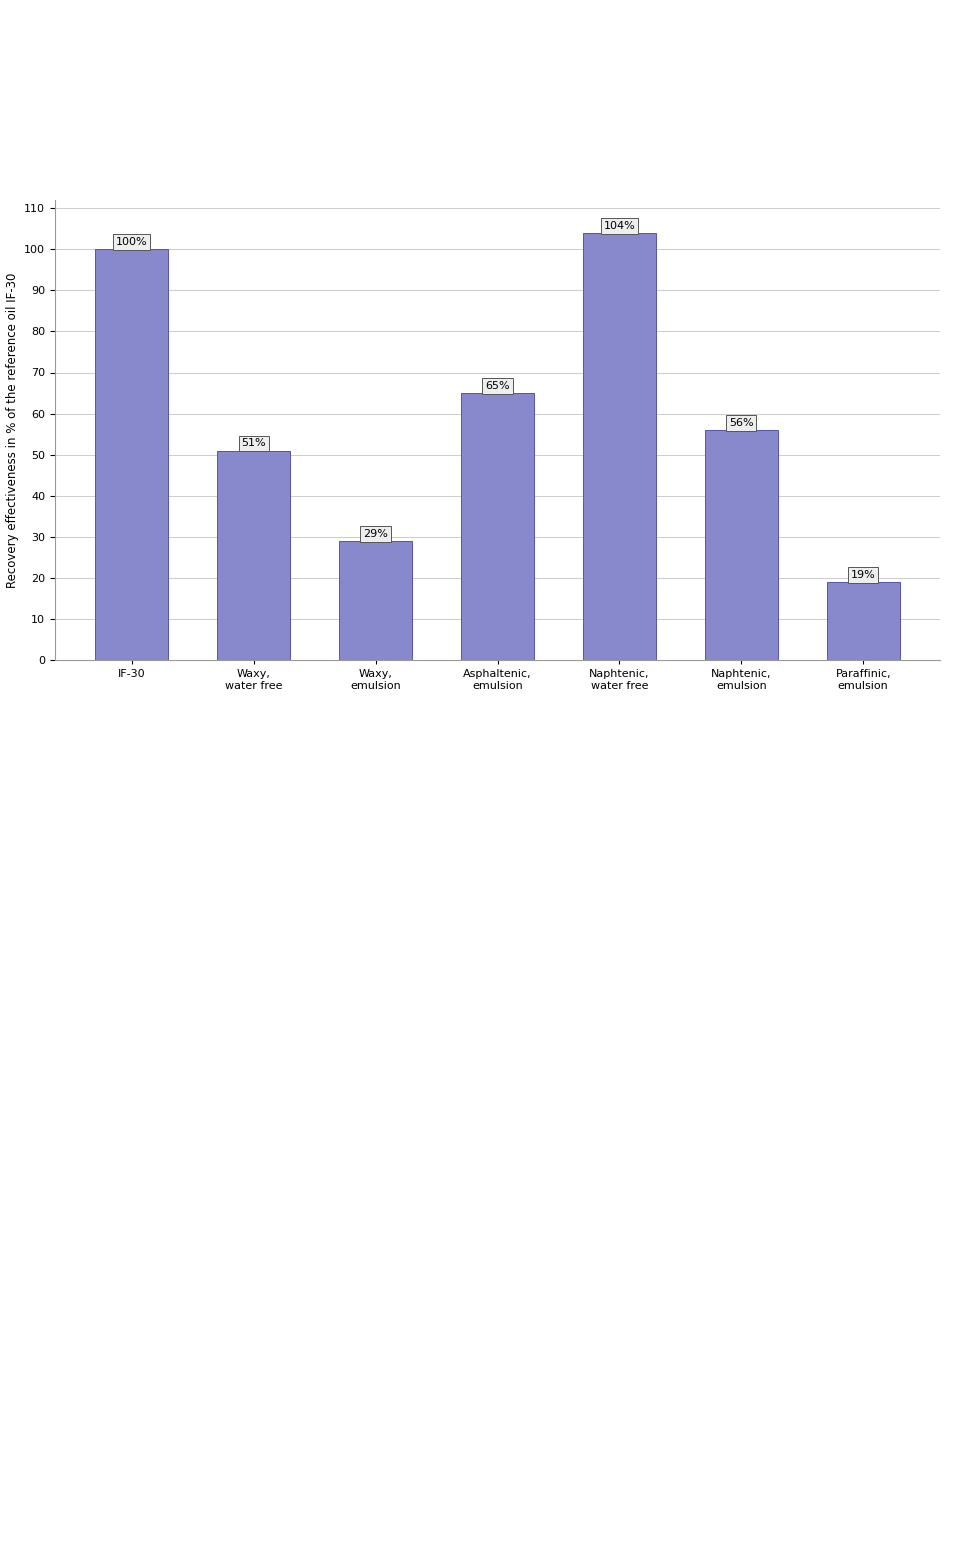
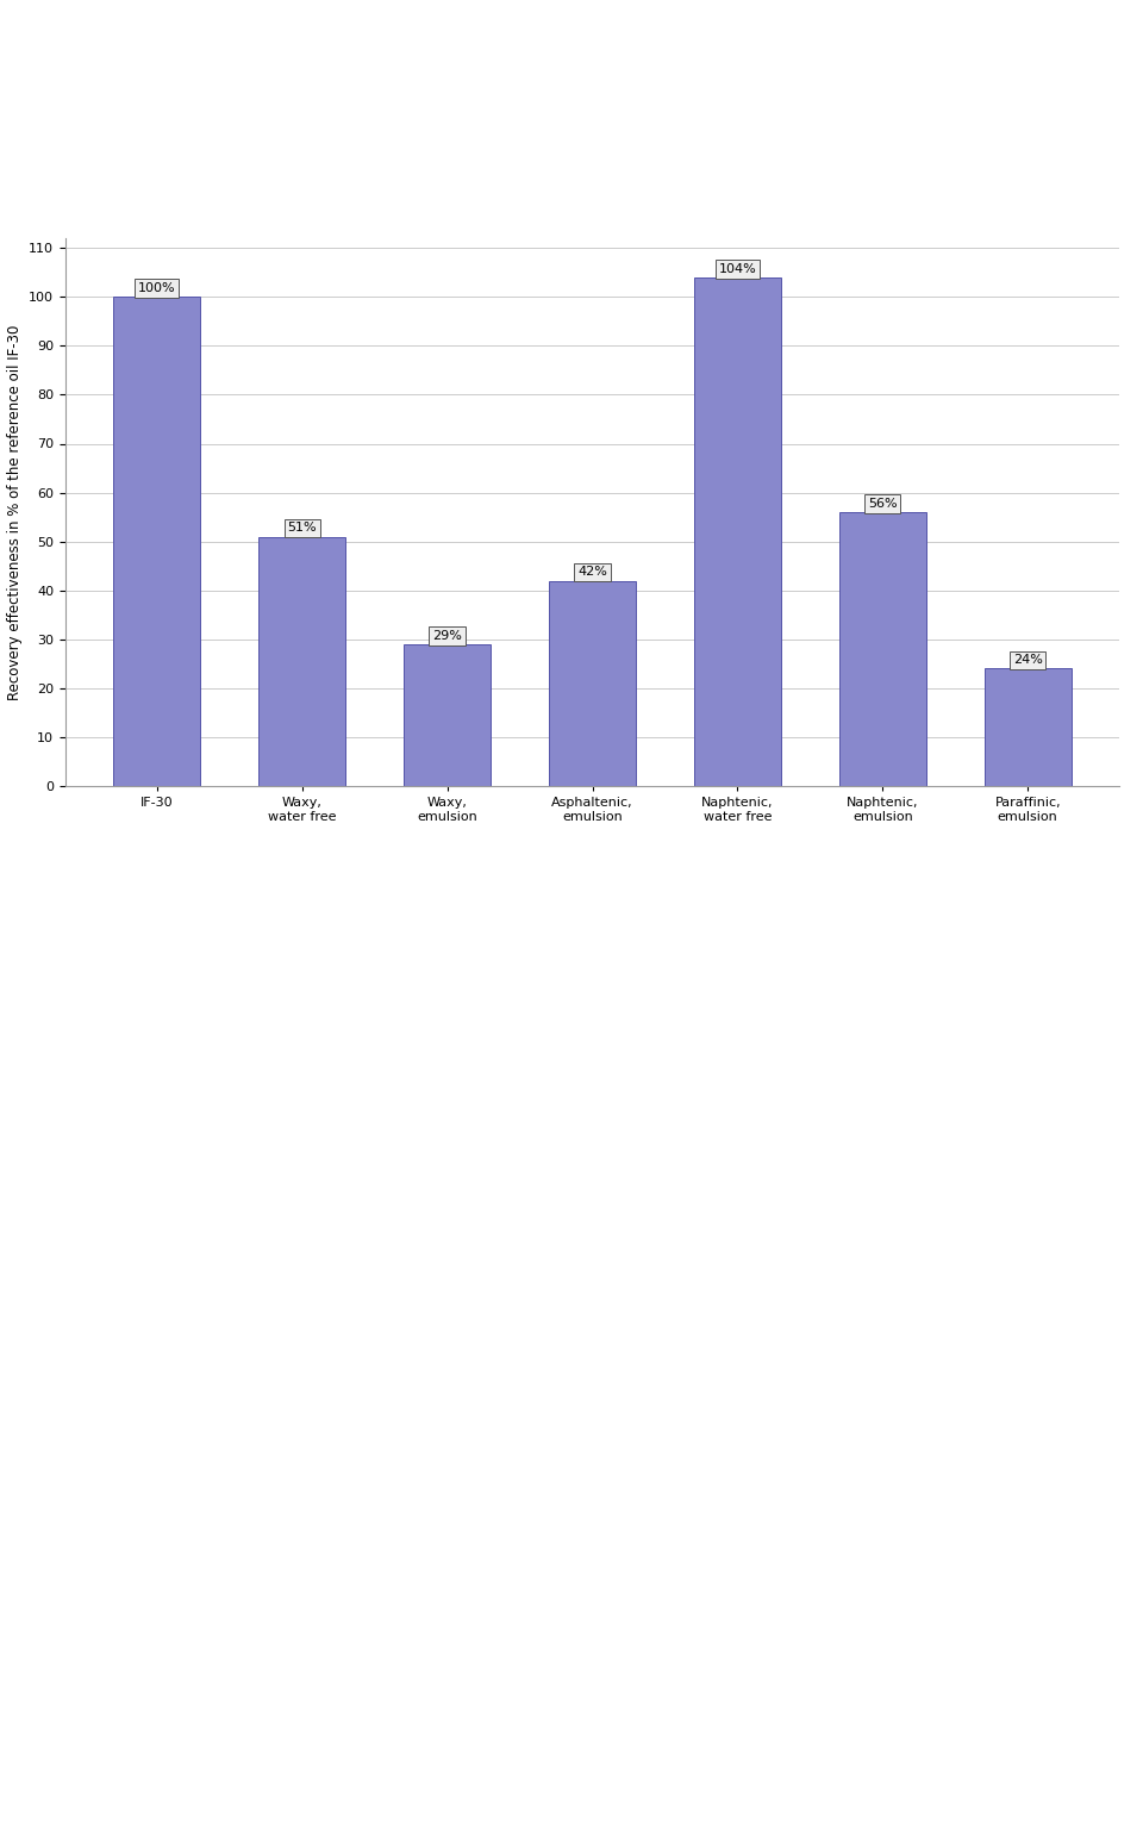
Asphaltenic, emulsion: 65% -> 42%
Paraffinic, emulsion: 19% -> 24%
